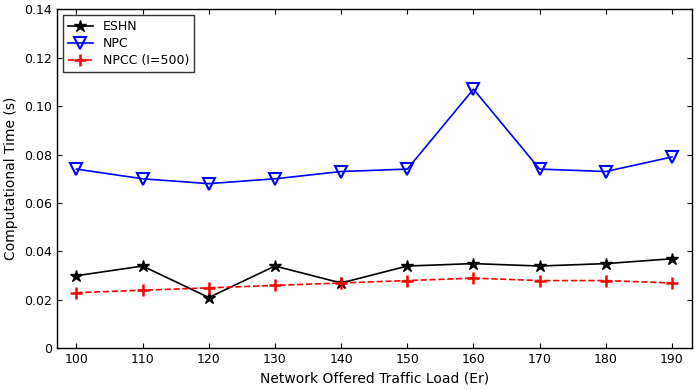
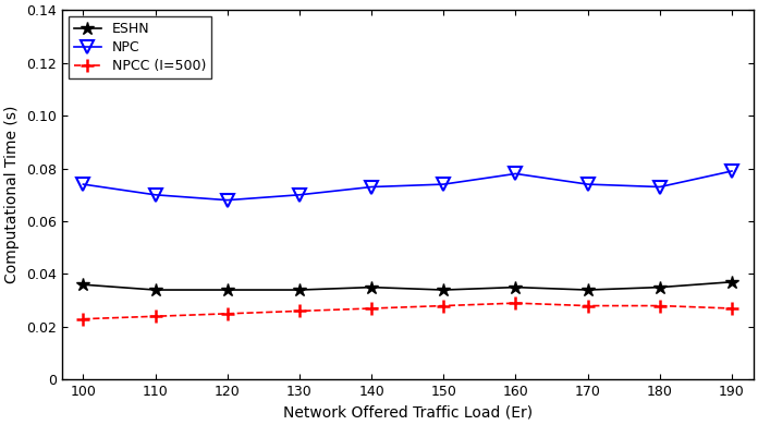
ESHN/100: 0.030 -> 0.036
ESHN/120: 0.021 -> 0.034
ESHN/140: 0.027 -> 0.035
NPC/160: 0.107 -> 0.078
